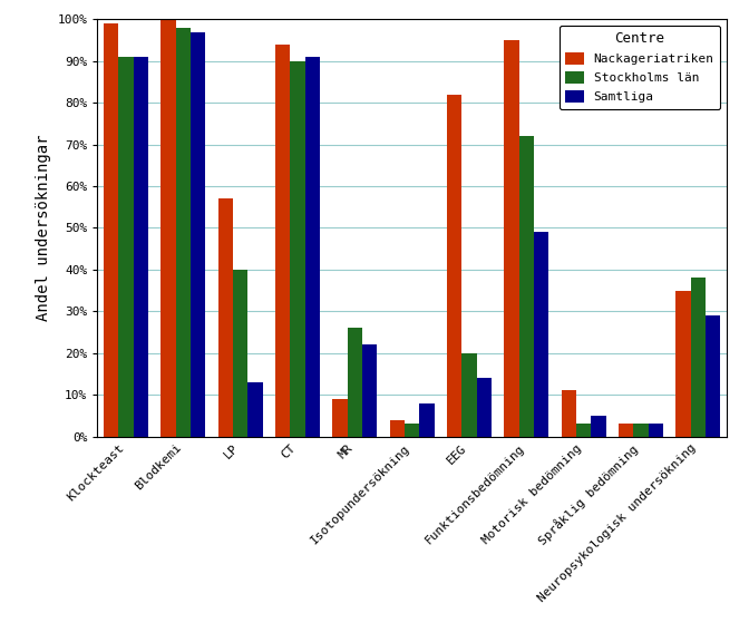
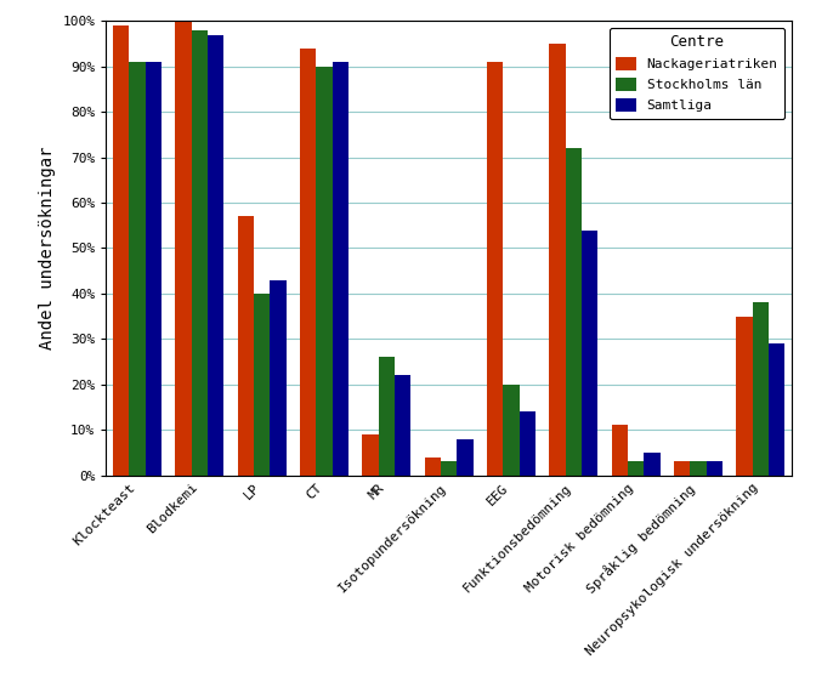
Samtliga/LP: 13% -> 43%
Nackageriatriken/EEG: 82% -> 91%
Samtliga/Funktionsbedömning: 49% -> 54%
